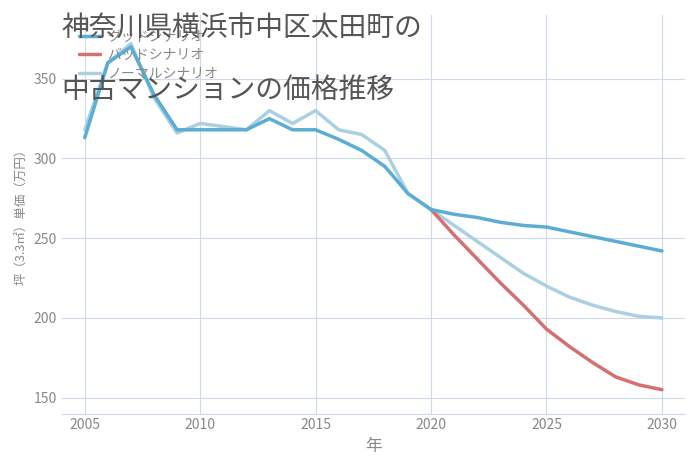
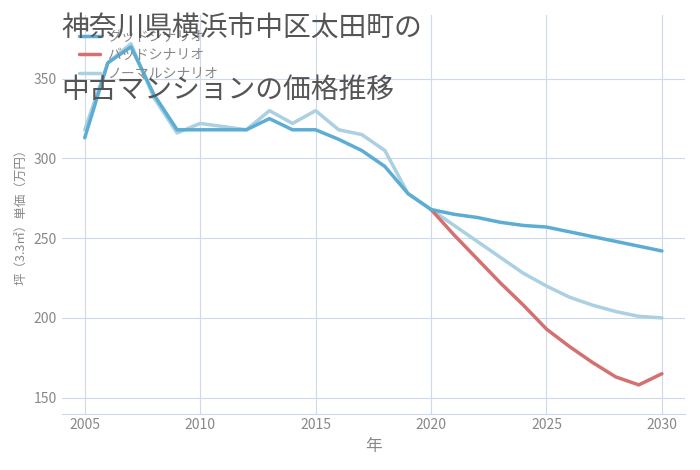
バッドシナリオ/2030: 155 -> 165
